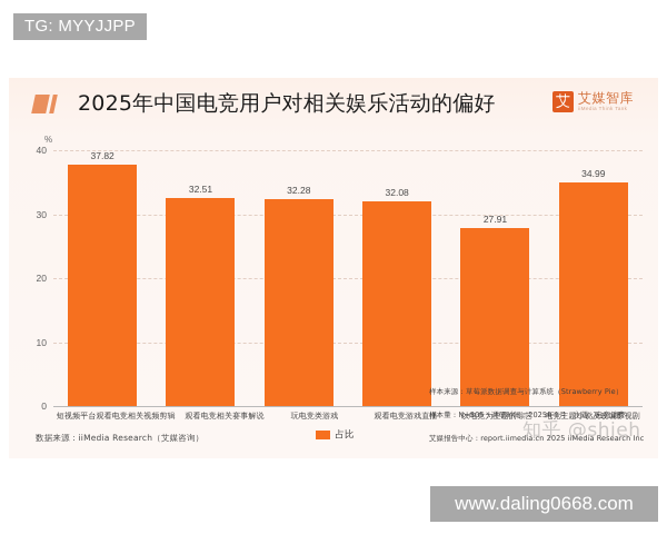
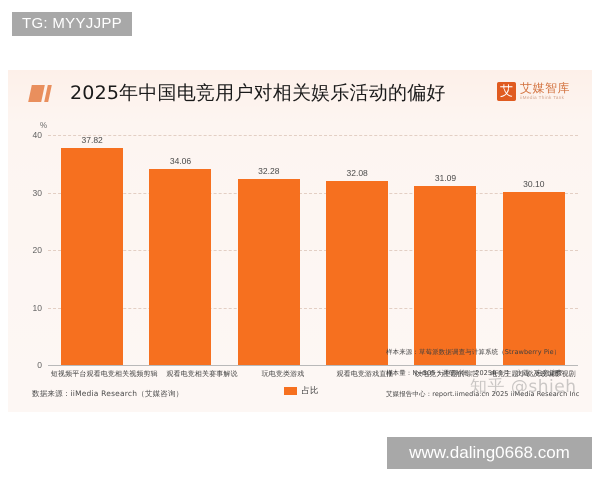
观看电竞相关赛事解说: 32.51 -> 34.06
以电竞为主题的综艺: 27.91 -> 31.09
电竞主题小说及改编影视剧: 34.99 -> 30.10
